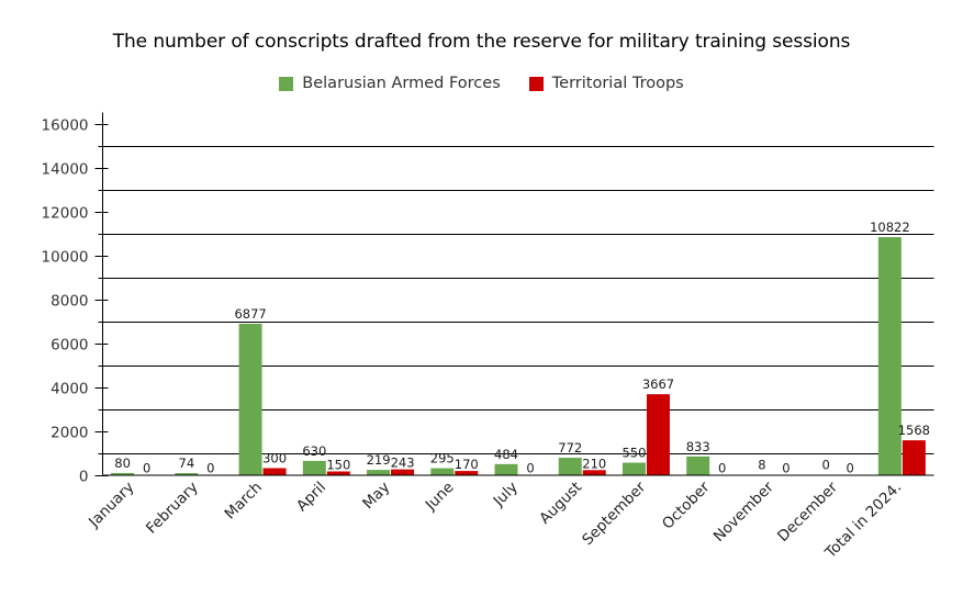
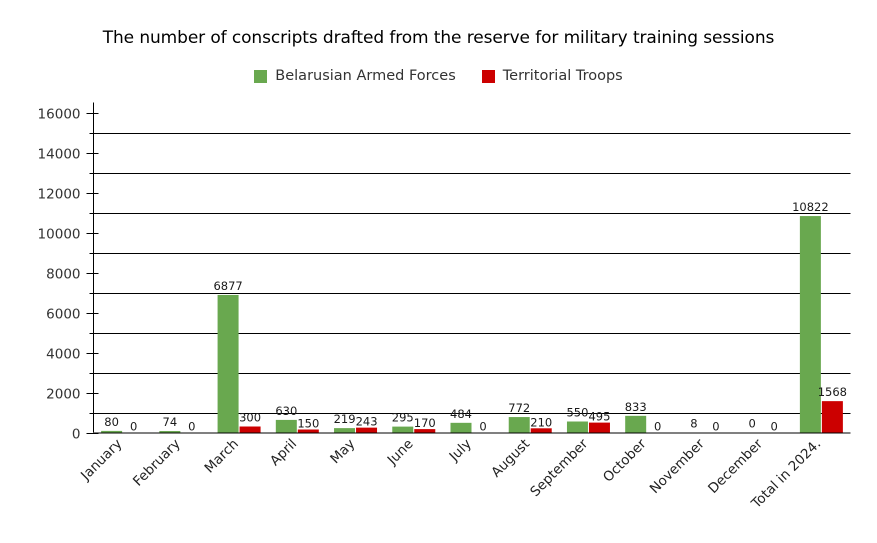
Territorial Troops/September: 3667 -> 495
